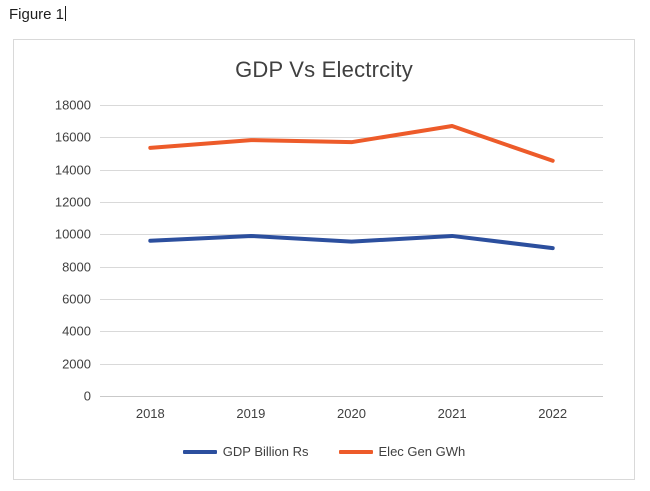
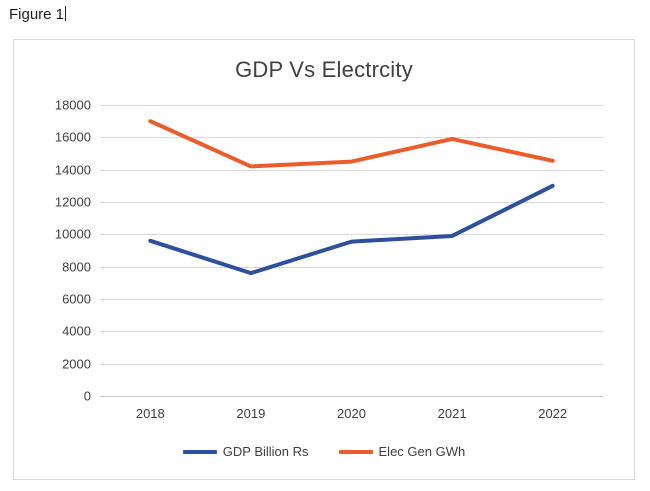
Elec Gen GWh/2018: 15400 -> 17000
GDP Billion Rs/2019: 9900 -> 7600
Elec Gen GWh/2019: 15800 -> 14200
Elec Gen GWh/2020: 15700 -> 14500
Elec Gen GWh/2021: 16700 -> 15900
GDP Billion Rs/2022: 9200 -> 13000
